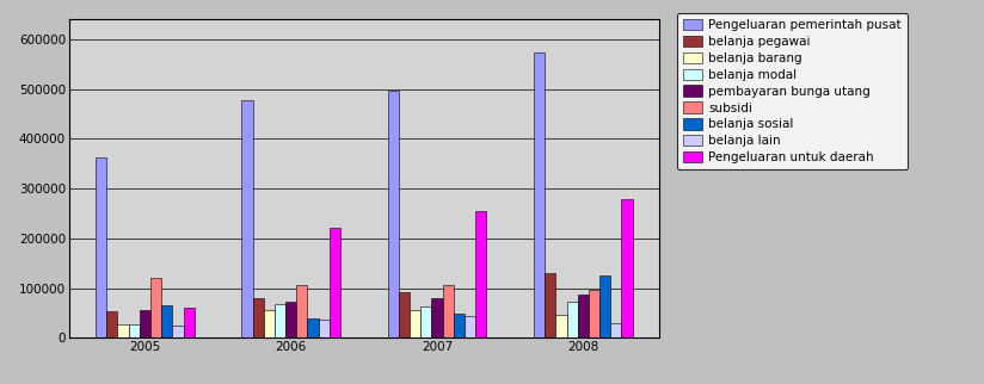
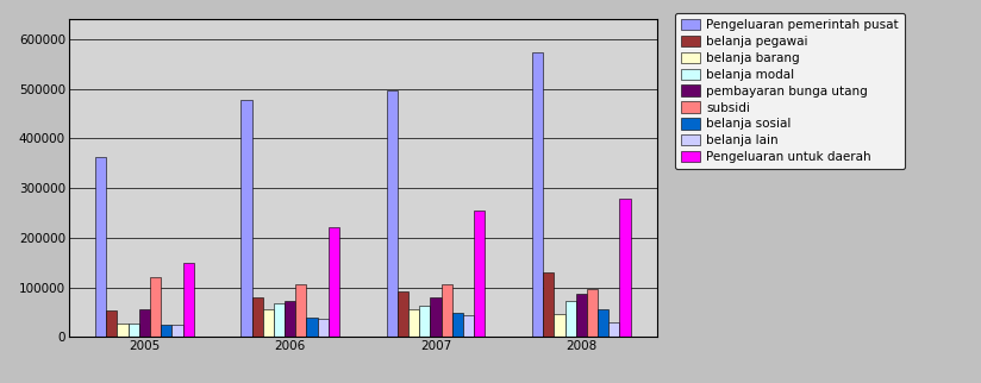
belanja sosial/2005: 65000 -> 26000
Pengeluaran untuk daerah/2005: 60000 -> 150000
belanja sosial/2008: 125000 -> 56000
